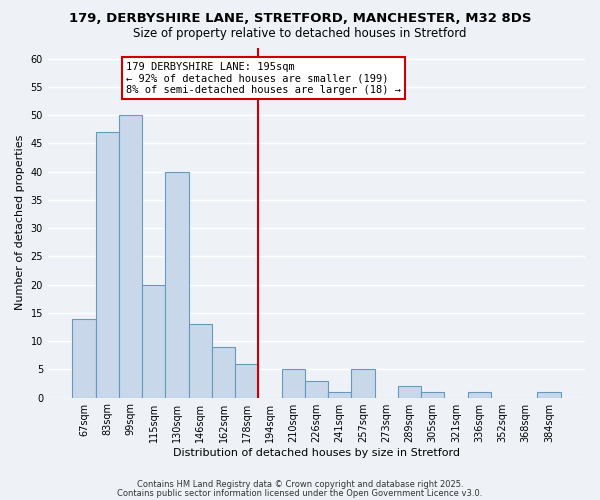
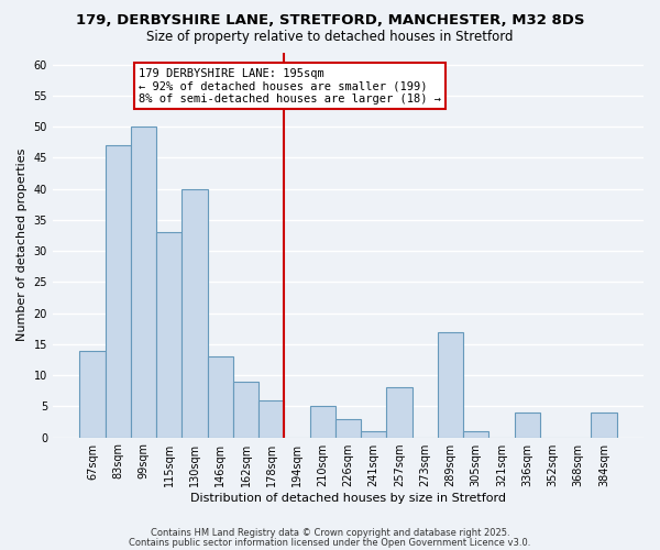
115sqm: 20 -> 33
257sqm: 5 -> 8
289sqm: 2 -> 17
336sqm: 1 -> 4
384sqm: 1 -> 4
